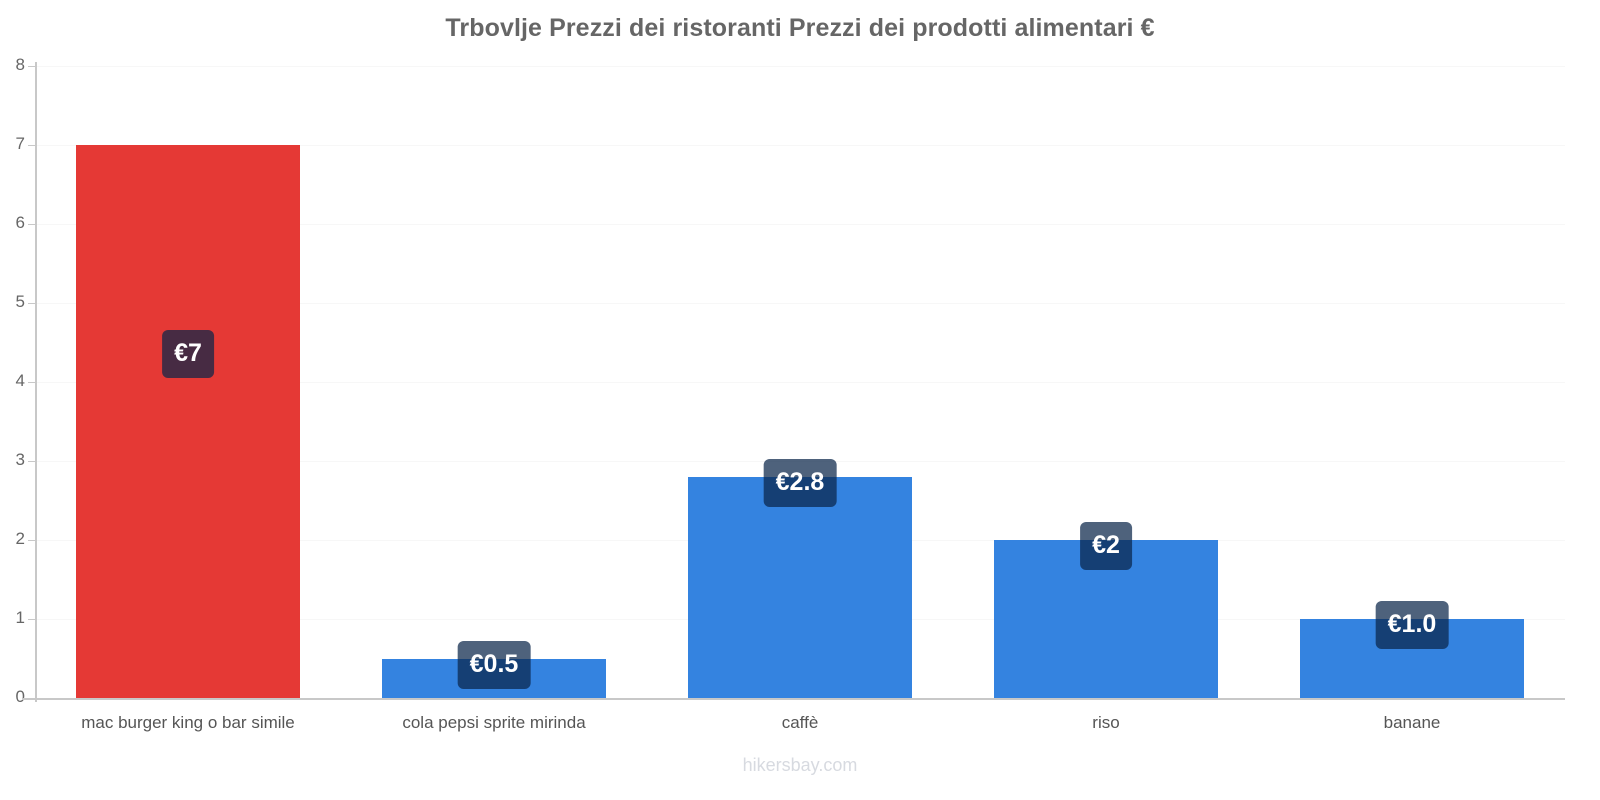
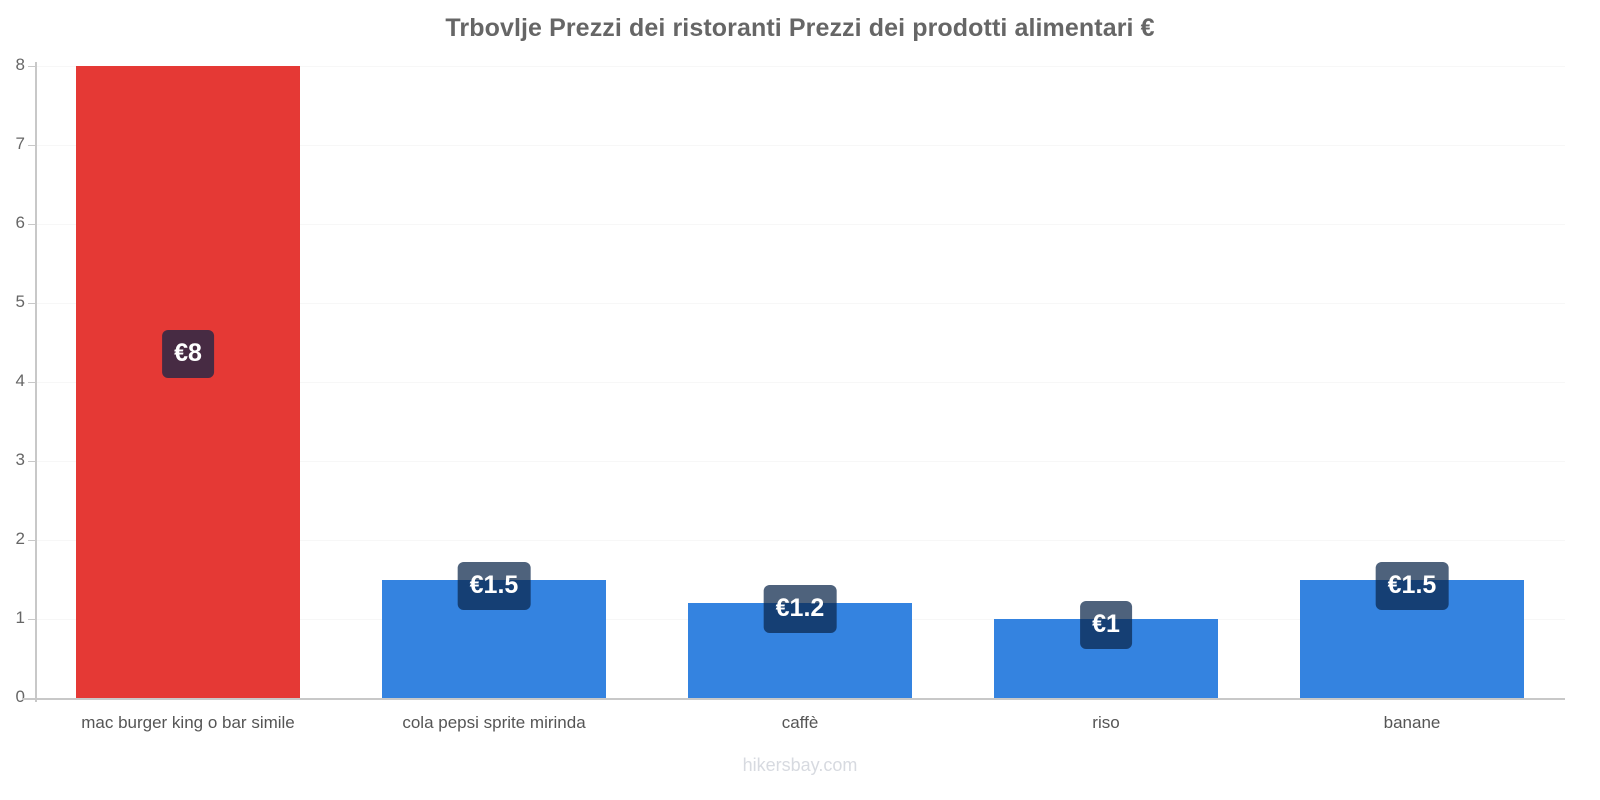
mac burger king o bar simile: €7 -> €8
cola pepsi sprite mirinda: €0.5 -> €1.5
caffè: €2.8 -> €1.2
riso: €2 -> €1
banane: €1.0 -> €1.5
